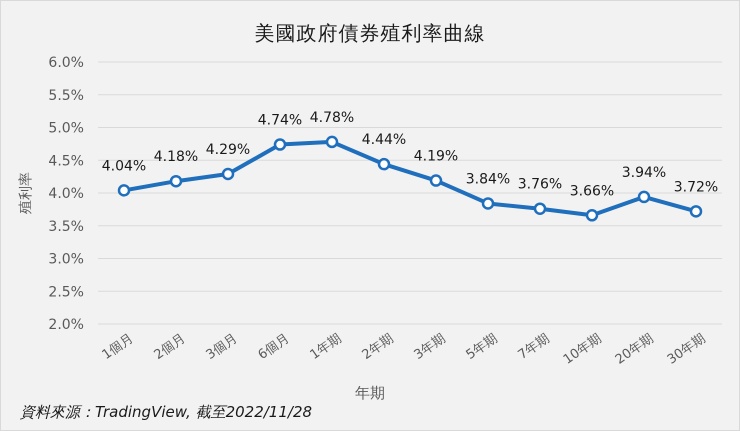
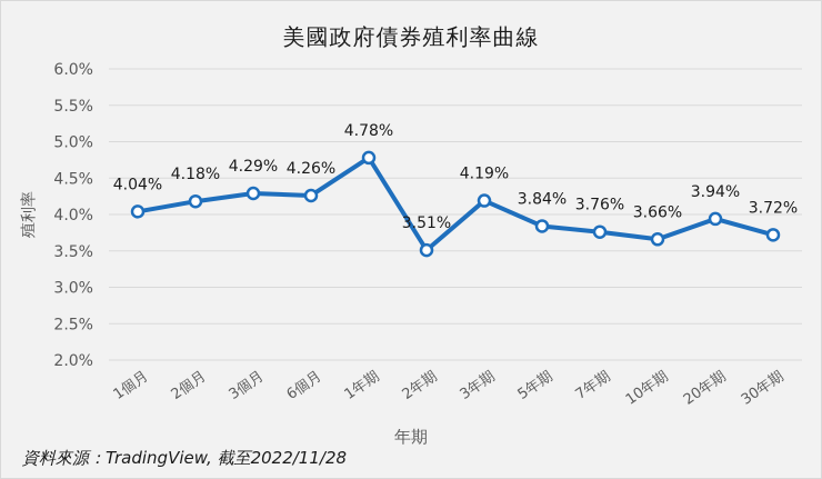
6個月: 4.74% -> 4.26%
2年期: 4.44% -> 3.51%
